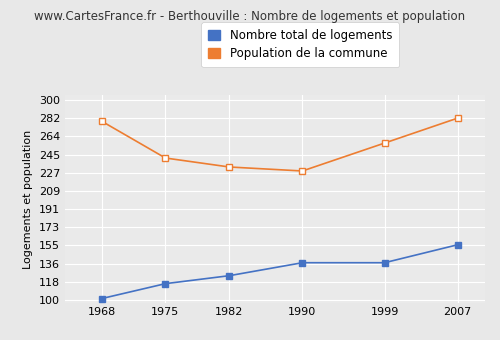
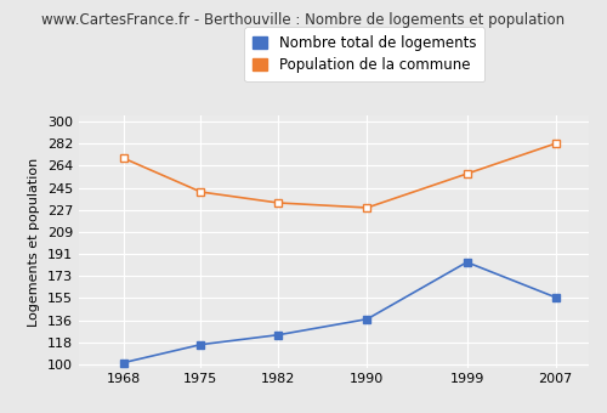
Population de la commune/1968: 279 -> 270
Nombre total de logements/1999: 137 -> 184
